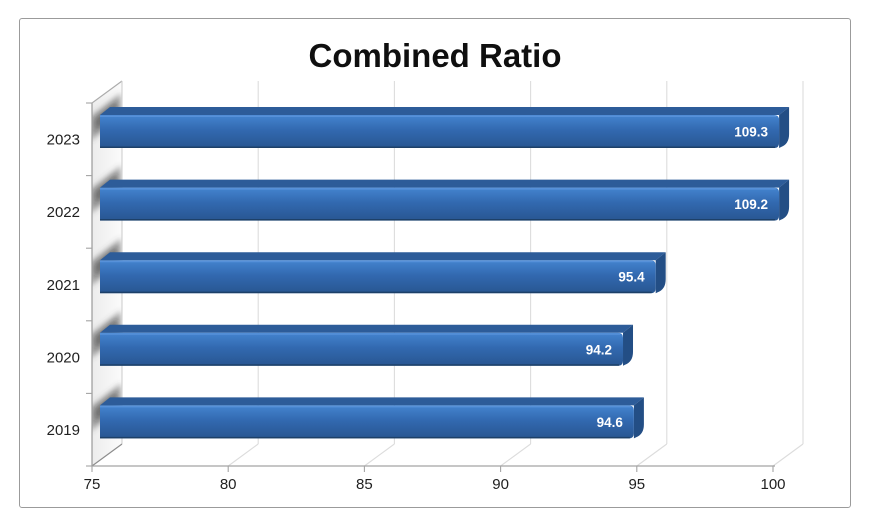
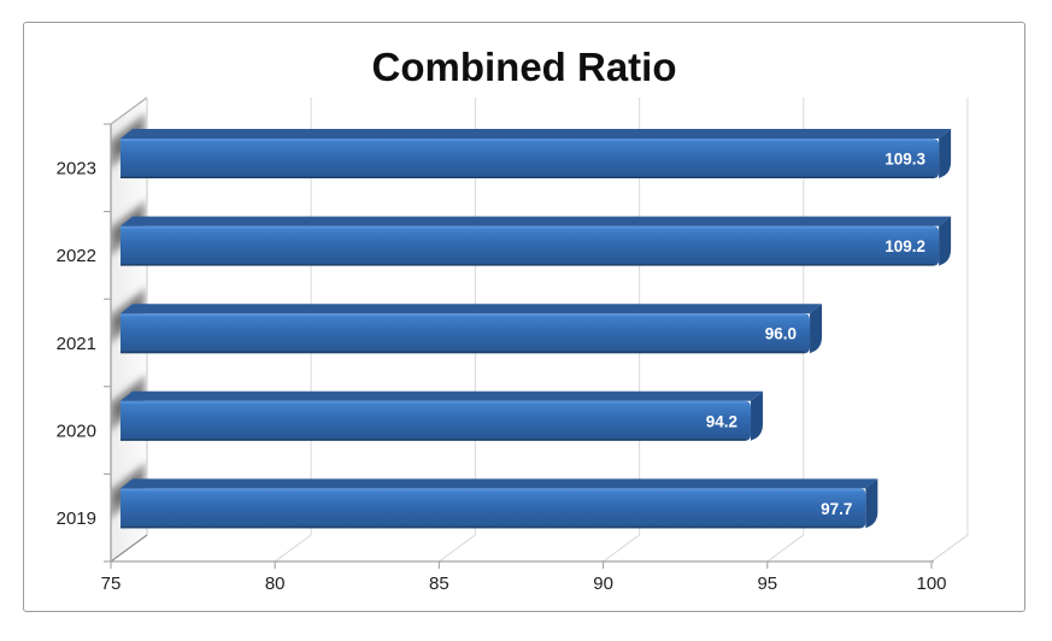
2021: 95.4 -> 96.0
2019: 94.6 -> 97.7
